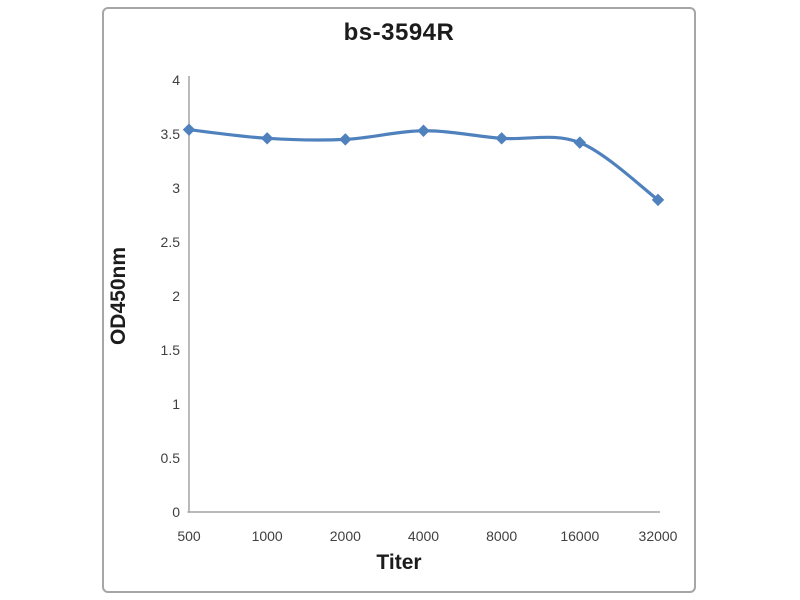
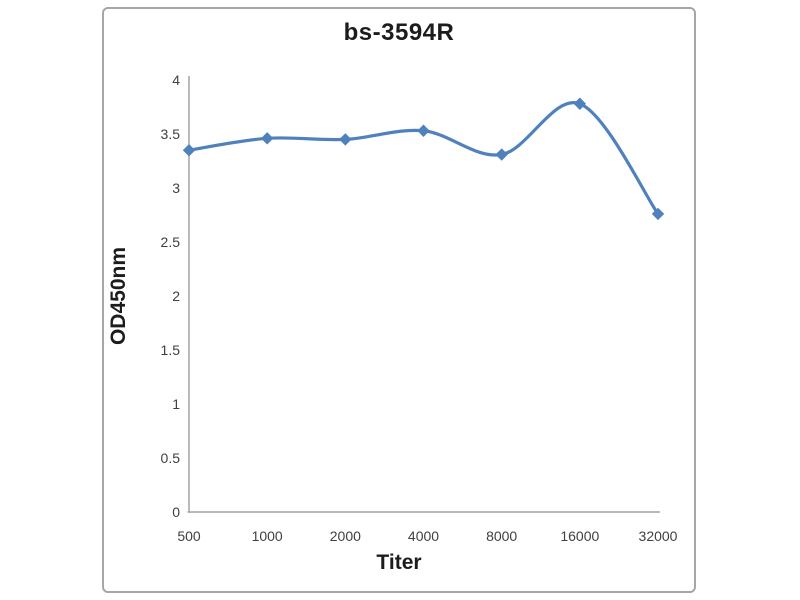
500: 3.54 -> 3.35
8000: 3.46 -> 3.31
16000: 3.42 -> 3.78
32000: 2.89 -> 2.76
